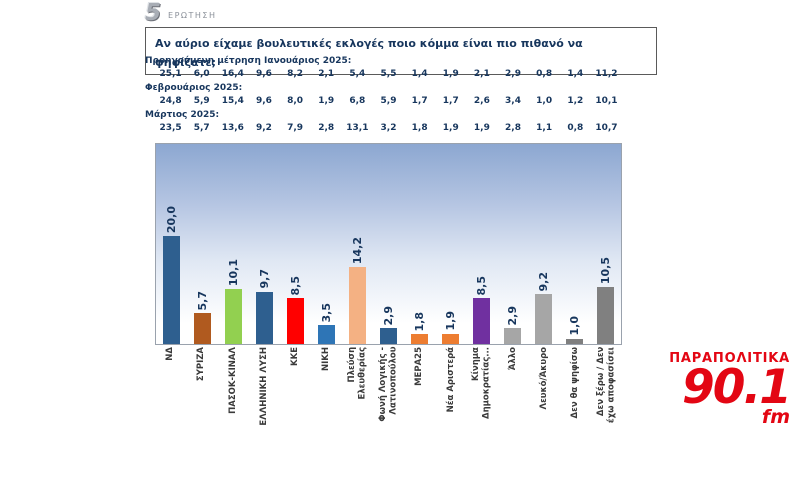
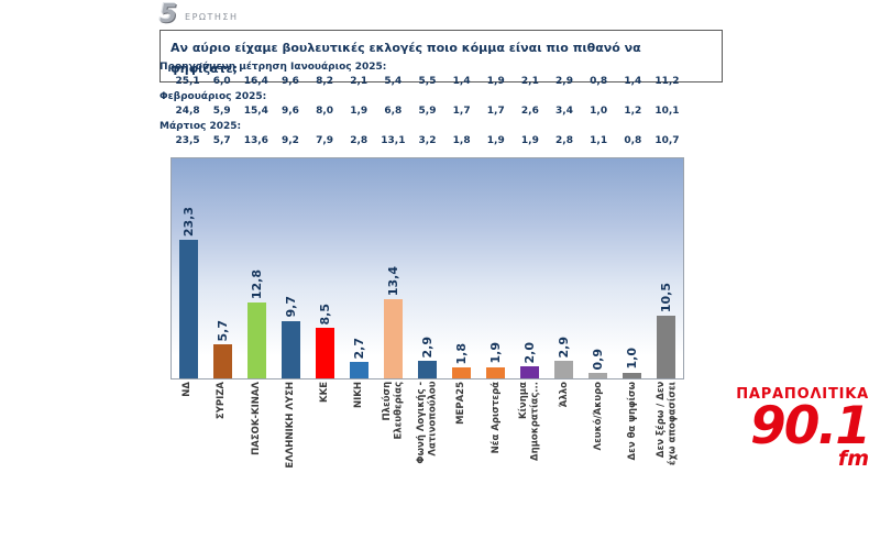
ΝΔ: 20,0 -> 23,3
ΠΑΣΟΚ-ΚΙΝΑΛ: 10,1 -> 12,8
ΝΙΚΗ: 3,5 -> 2,7
Πλεύση Ελευθερίας: 14,2 -> 13,4
Κίνημα Δημοκρατίας...: 8,5 -> 2,0
Λευκό/Άκυρο: 9,2 -> 0,9
